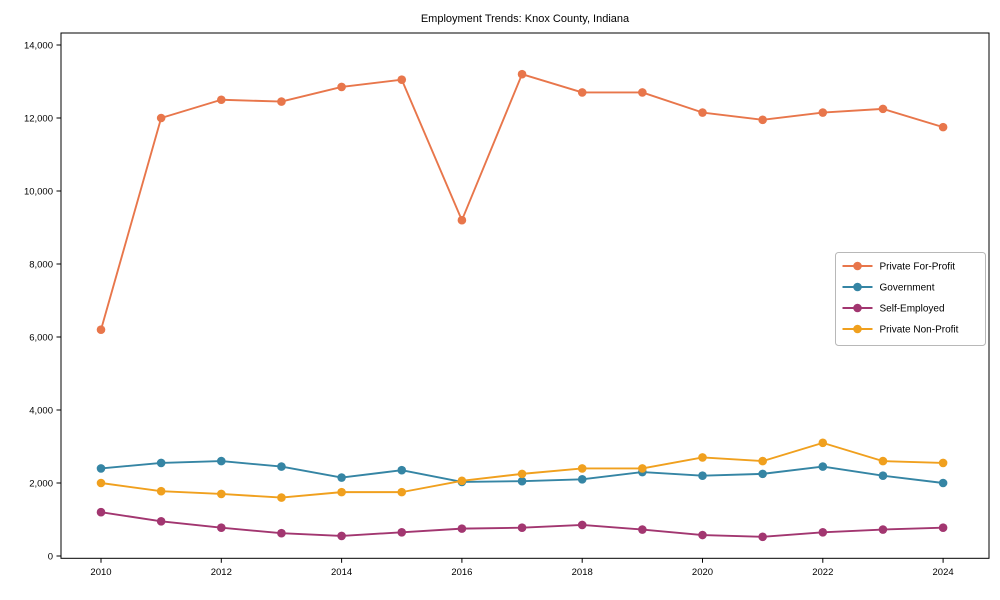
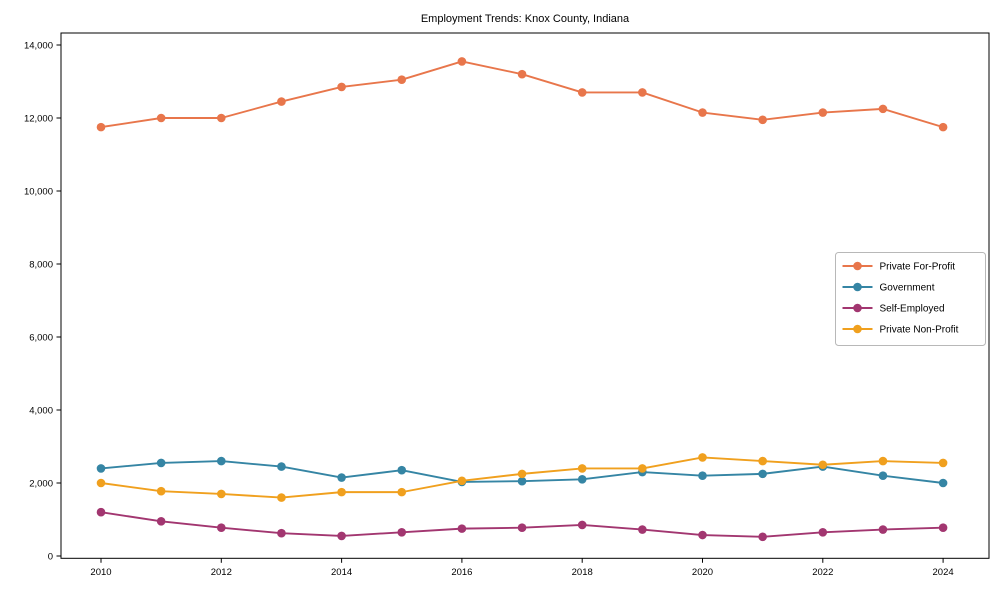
Private For-Profit/2010: 6200 -> 11800
Private For-Profit/2012: 12500 -> 12000
Private For-Profit/2016: 9200 -> 13600
Private Non-Profit/2022: 3100 -> 2500
